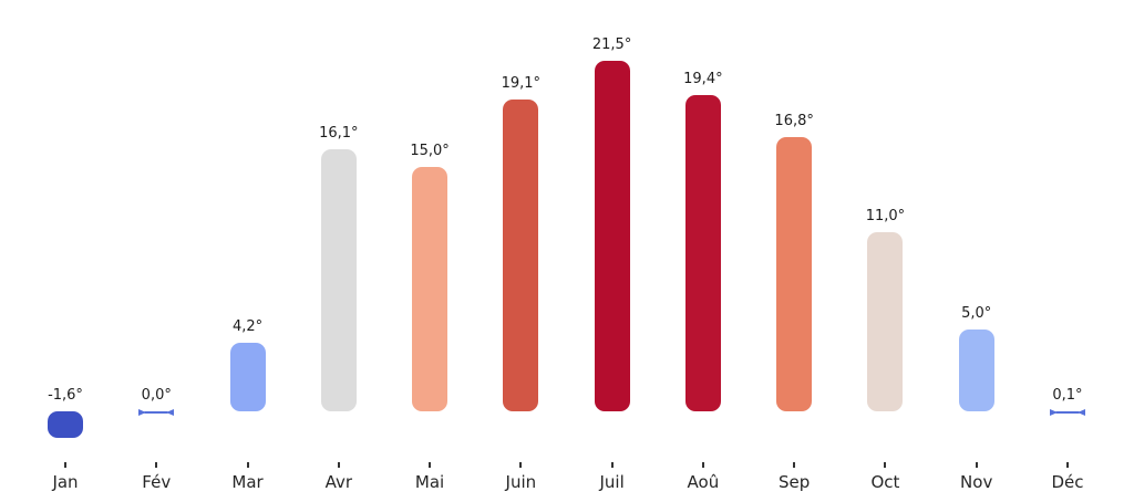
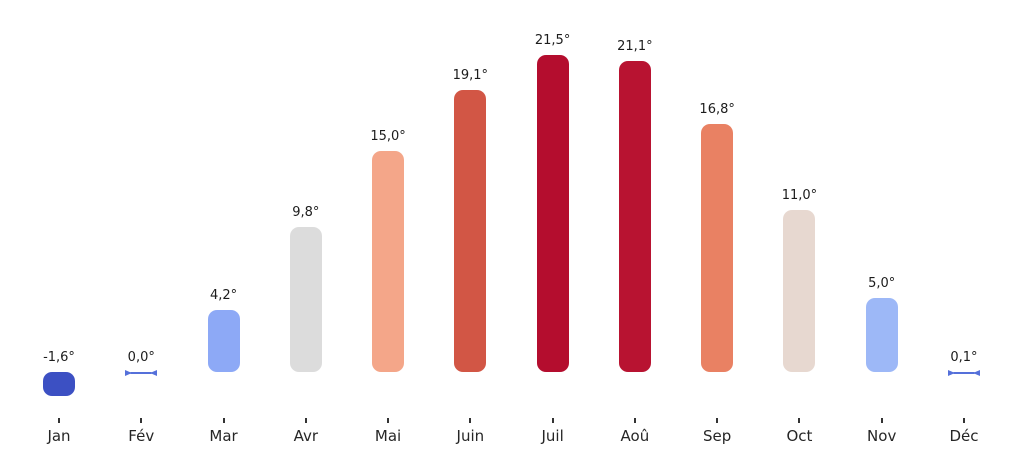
Avr: 16,1° -> 9,8°
Aoû: 19,4° -> 21,1°
